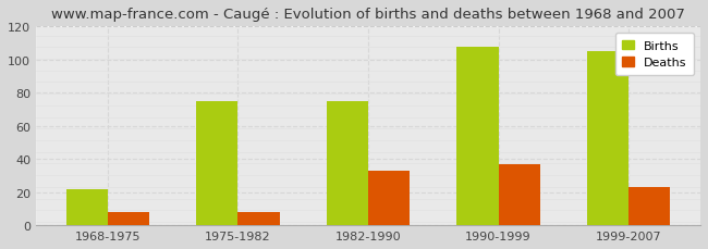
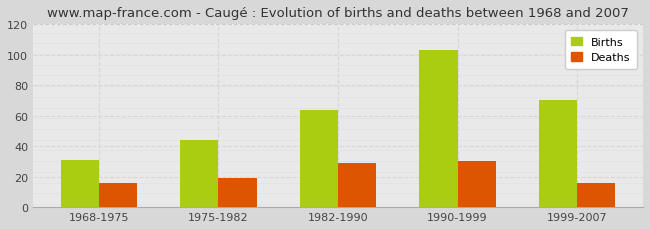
Births/1968-1975: 22 -> 31
Deaths/1968-1975: 8 -> 16
Births/1975-1982: 75 -> 44
Deaths/1975-1982: 8 -> 19
Births/1982-1990: 75 -> 64
Deaths/1982-1990: 33 -> 29
Births/1990-1999: 108 -> 103
Deaths/1990-1999: 37 -> 30
Births/1999-2007: 105 -> 70
Deaths/1999-2007: 23 -> 16
